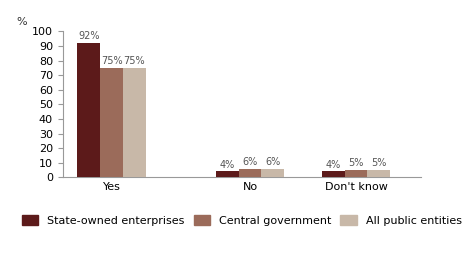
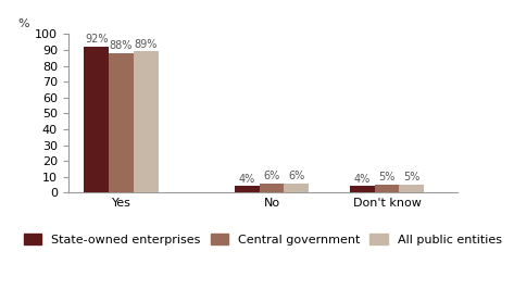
Central government/Yes: 75% -> 88%
All public entities/Yes: 75% -> 89%
